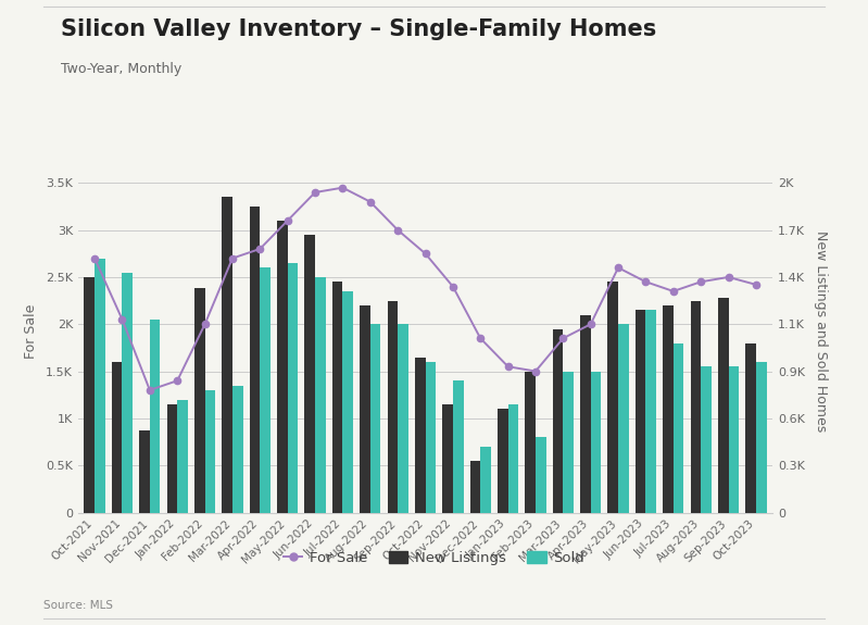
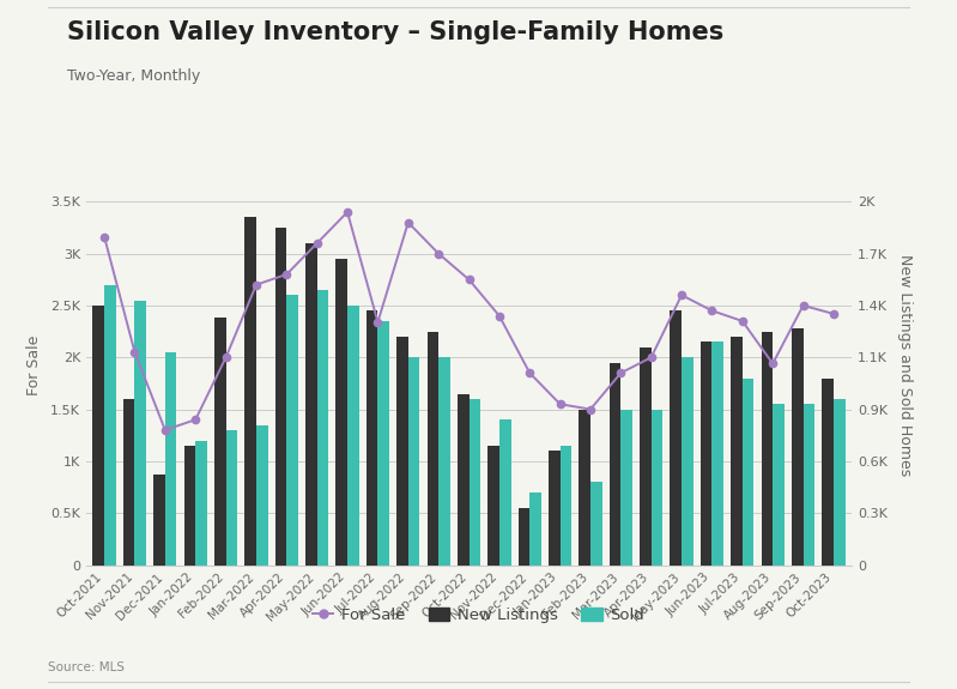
For Sale/Oct-2021: 2.70K -> 3.16K
For Sale/Jul-2022: 3.45K -> 2.34K
For Sale/Aug-2023: 2.45K -> 1.94K
